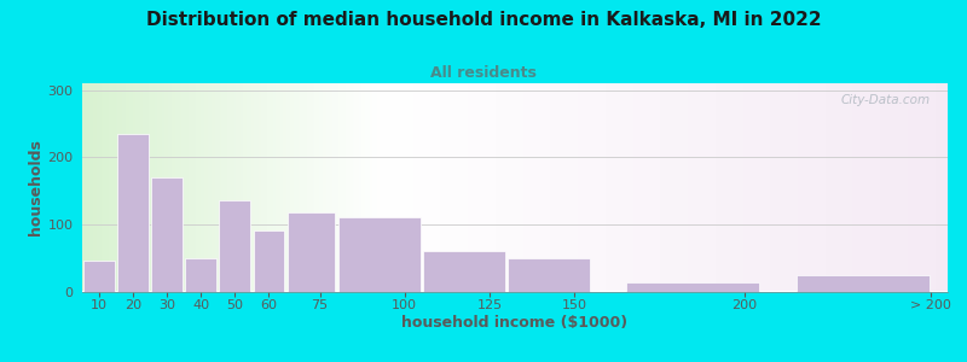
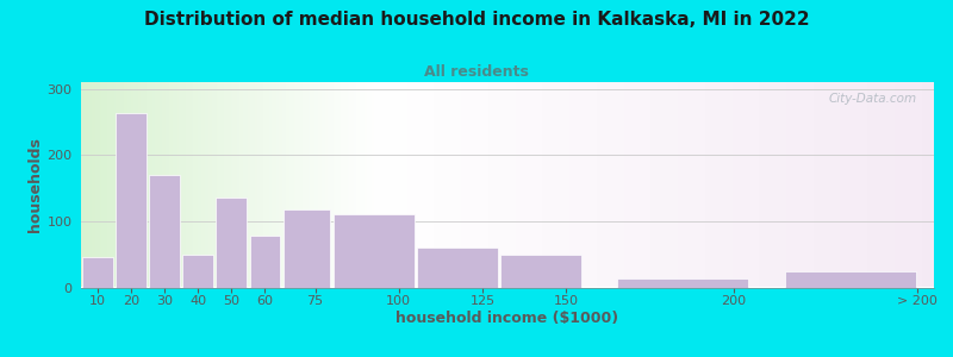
20: 235 -> 264
60: 90 -> 78
